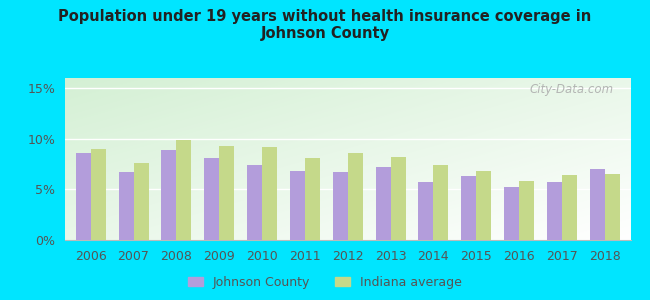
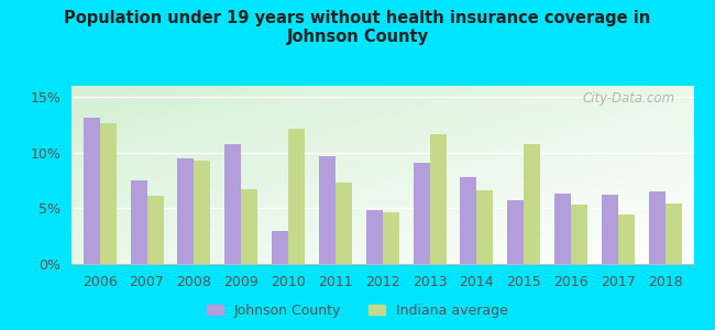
Johnson County/2006: 8.6% -> 13.1%
Indiana average/2006: 9.0% -> 12.6%
Johnson County/2007: 6.7% -> 7.5%
Indiana average/2007: 7.6% -> 6.1%
Johnson County/2008: 8.9% -> 9.5%
Indiana average/2008: 9.9% -> 9.3%
Johnson County/2009: 8.1% -> 10.8%
Indiana average/2009: 9.3% -> 6.7%
Johnson County/2010: 7.4% -> 3.0%
Indiana average/2010: 9.2% -> 12.1%
Johnson County/2011: 6.8% -> 9.7%
Indiana average/2011: 8.1% -> 7.3%
Johnson County/2012: 6.7% -> 4.8%
Indiana average/2012: 8.6% -> 4.6%
Johnson County/2013: 7.2% -> 9.1%
Indiana average/2013: 8.2% -> 11.7%
Johnson County/2014: 5.7% -> 7.8%
Indiana average/2014: 7.4% -> 6.6%
Johnson County/2015: 6.3% -> 5.7%
Indiana average/2015: 6.8% -> 10.8%
Johnson County/2016: 5.2% -> 6.3%
Indiana average/2016: 5.8% -> 5.3%
Johnson County/2017: 5.7% -> 6.2%
Indiana average/2017: 6.4% -> 4.4%
Johnson County/2018: 7.0% -> 6.5%
Indiana average/2018: 6.5% -> 5.4%
